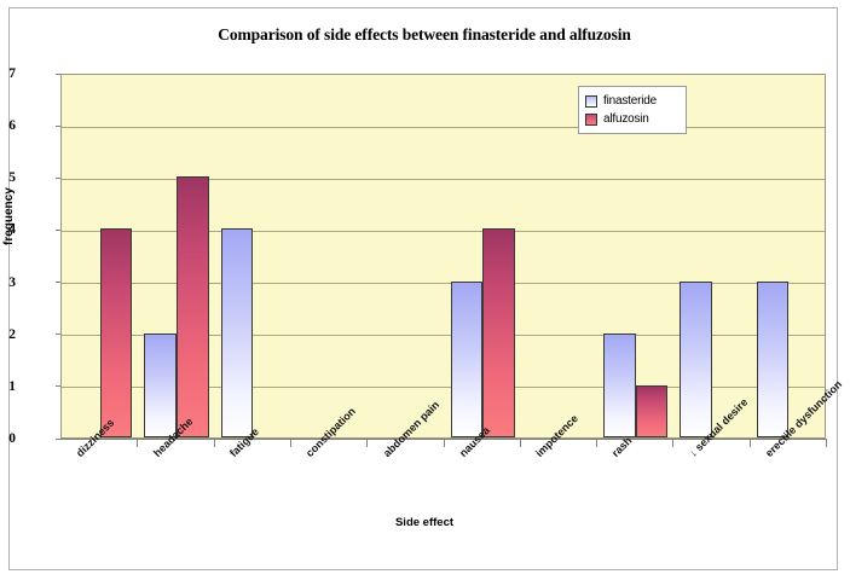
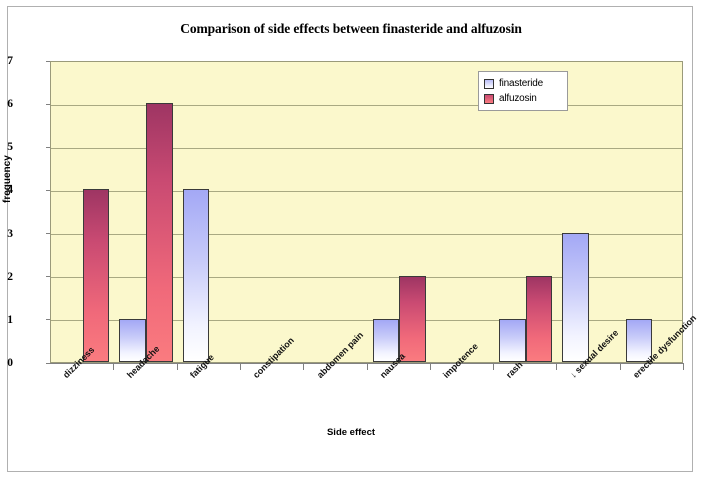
finasteride/headache: 2 -> 1
alfuzosin/headache: 5 -> 6
finasteride/nausea: 3 -> 1
alfuzosin/nausea: 4 -> 2
finasteride/rash: 2 -> 1
alfuzosin/rash: 1 -> 2
finasteride/erectile dysfunction: 3 -> 1
